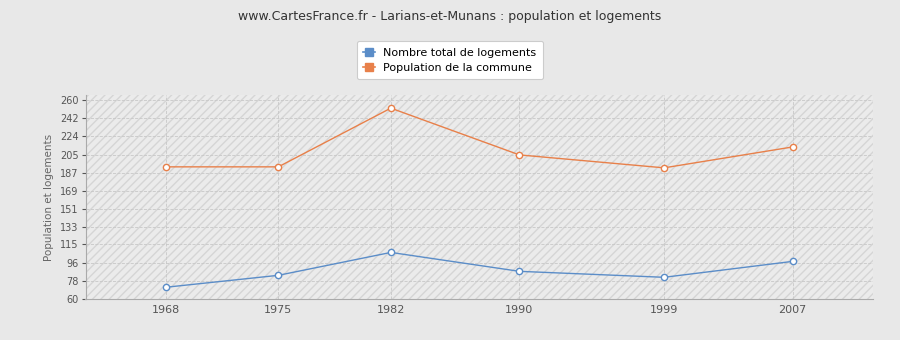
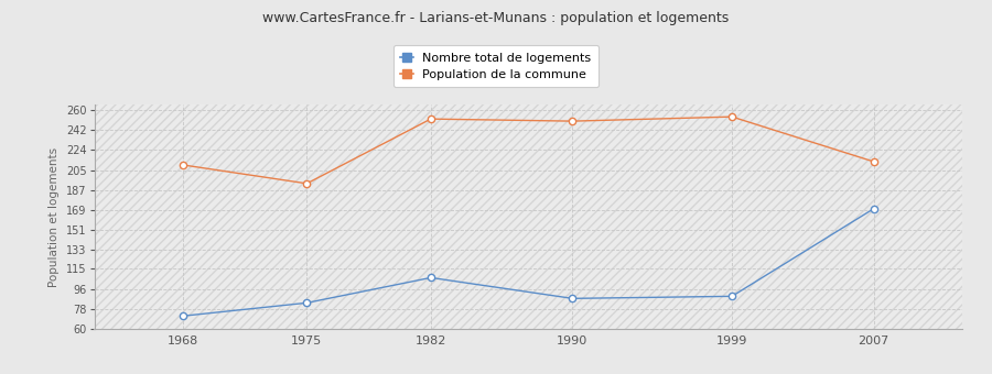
Population de la commune/1968: 193 -> 210
Population de la commune/1990: 205 -> 250
Nombre total de logements/1999: 82 -> 90
Population de la commune/1999: 192 -> 254
Nombre total de logements/2007: 98 -> 170
